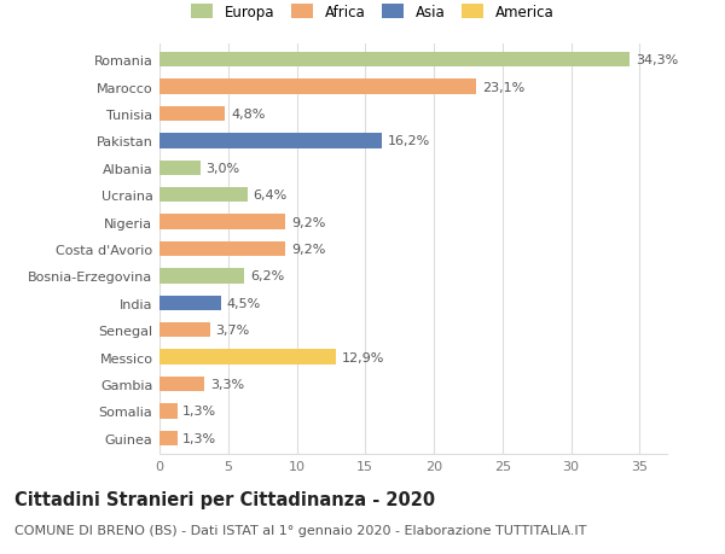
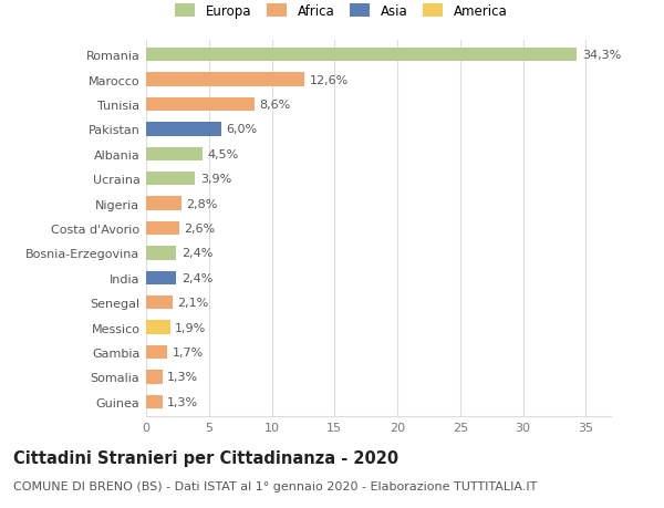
Marocco: 23,1% -> 12,6%
Tunisia: 4,8% -> 8,6%
Pakistan: 16,2% -> 6,0%
Albania: 3,0% -> 4,5%
Ucraina: 6,4% -> 3,9%
Nigeria: 9,2% -> 2,8%
Costa d'Avorio: 9,2% -> 2,6%
Bosnia-Erzegovina: 6,2% -> 2,4%
India: 4,5% -> 2,4%
Senegal: 3,7% -> 2,1%
Messico: 12,9% -> 1,9%
Gambia: 3,3% -> 1,7%
